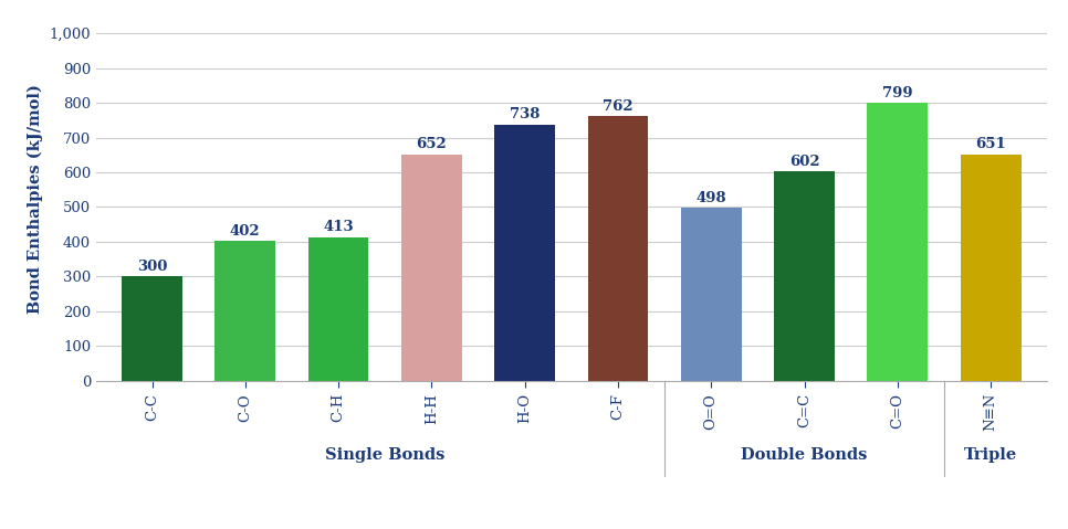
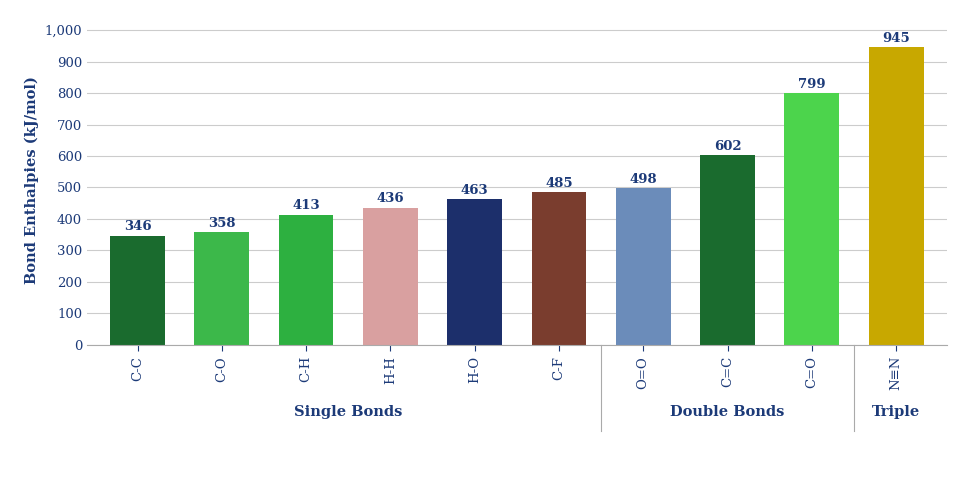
C-C: 300 -> 346
C-O: 402 -> 358
H-H: 652 -> 436
H-O: 738 -> 463
C-F: 762 -> 485
N≡N: 651 -> 945
